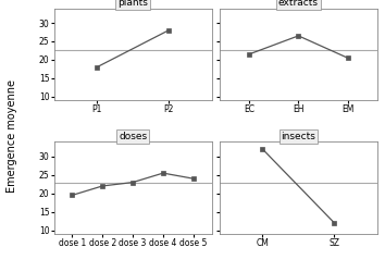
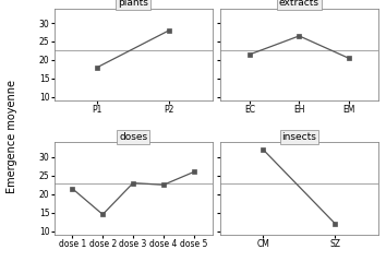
doses/dose 1: 19.5 -> 21.5
doses/dose 2: 22.0 -> 14.5
doses/dose 4: 25.5 -> 22.5
doses/dose 5: 24.0 -> 26.0
